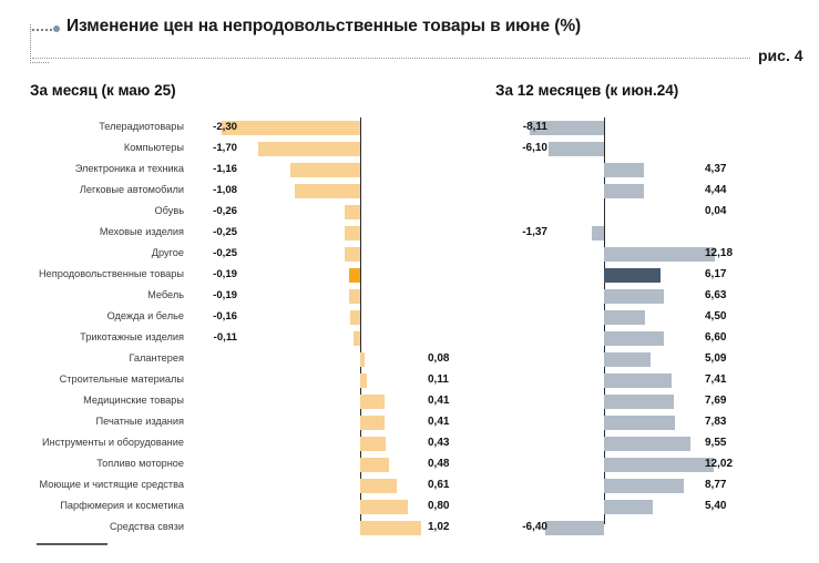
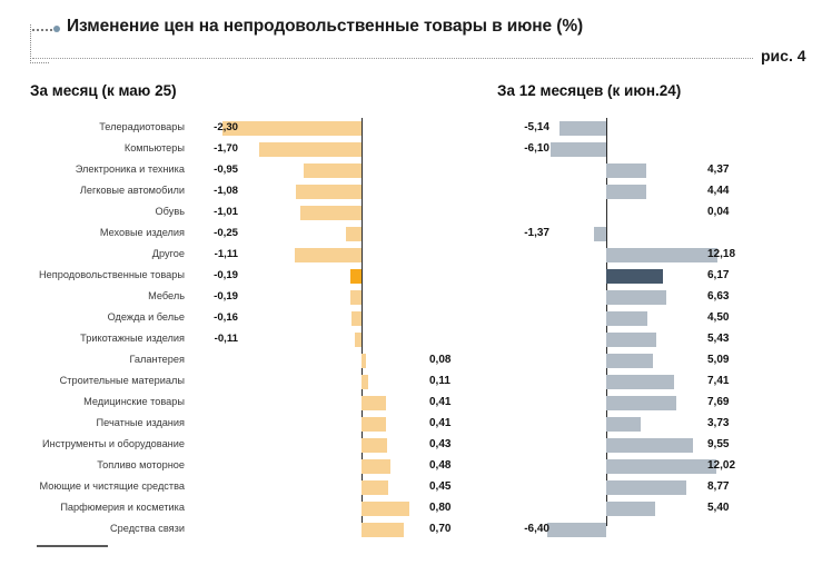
За месяц (к маю 25)/Электроника и техника: -1,16 -> -0,95
За месяц (к маю 25)/Обувь: -0,26 -> -1,01
За месяц (к маю 25)/Другое: -0,25 -> -1,11
За месяц (к маю 25)/Моющие и чистящие средства: 0,61 -> 0,45
За месяц (к маю 25)/Средства связи: 1,02 -> 0,70
За 12 месяцев (к июн.24)/Телерадиотовары: -8,11 -> -5,14
За 12 месяцев (к июн.24)/Трикотажные изделия: 6,60 -> 5,43
За 12 месяцев (к июн.24)/Печатные издания: 7,83 -> 3,73
